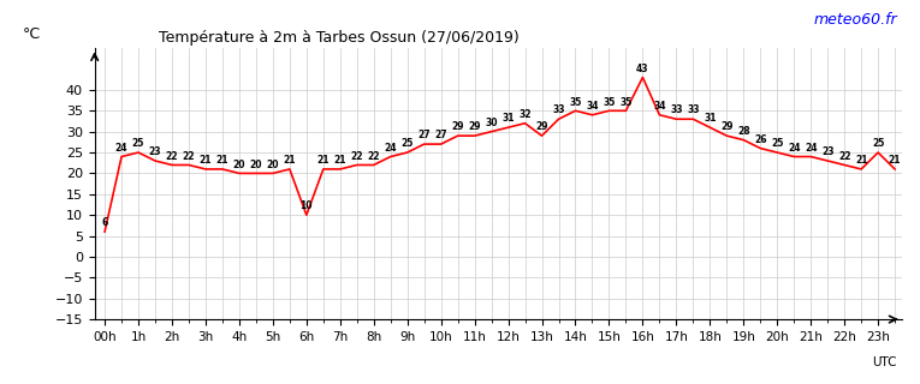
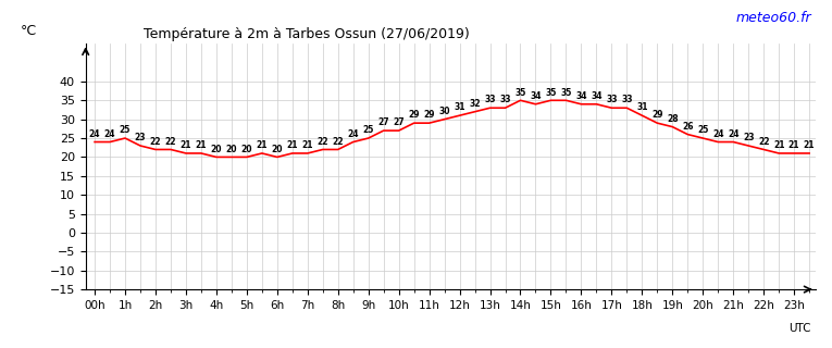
00h: 6 -> 24
6h: 10 -> 20
13h: 29 -> 33
16h: 43 -> 34
23h: 25 -> 21
